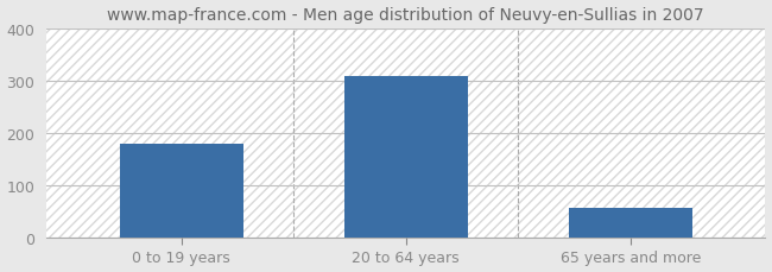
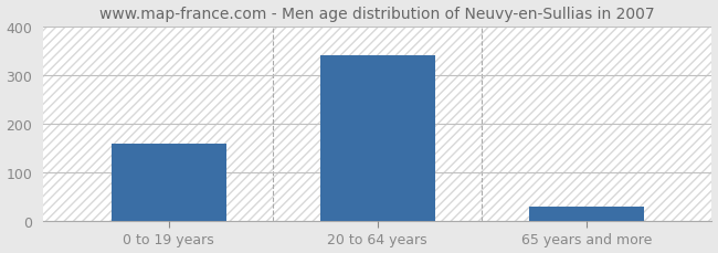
0 to 19 years: 179 -> 160
20 to 64 years: 308 -> 340
65 years and more: 57 -> 30
